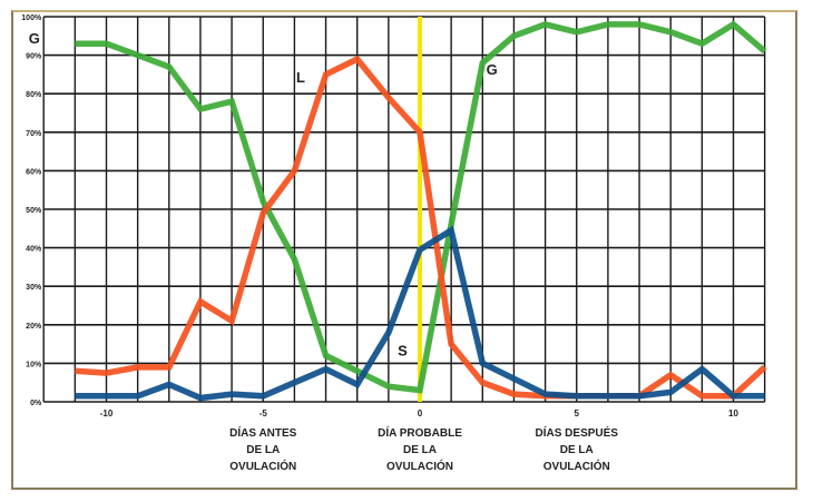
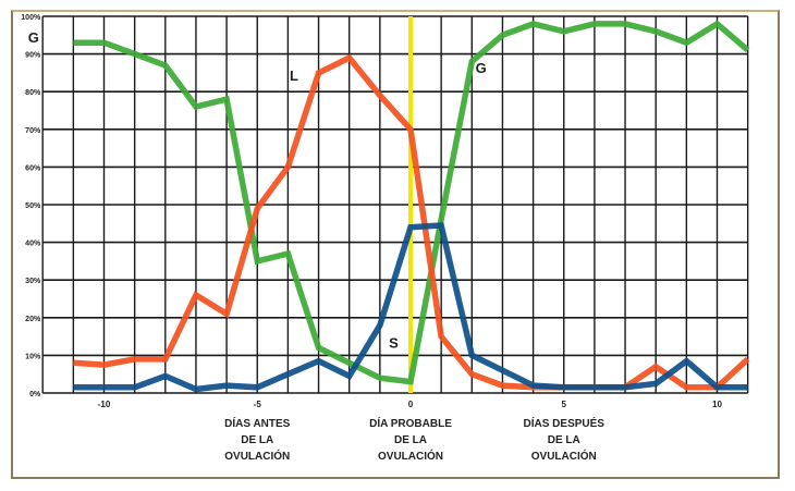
G/-5: 52% -> 35%
S/0: 40% -> 44%
